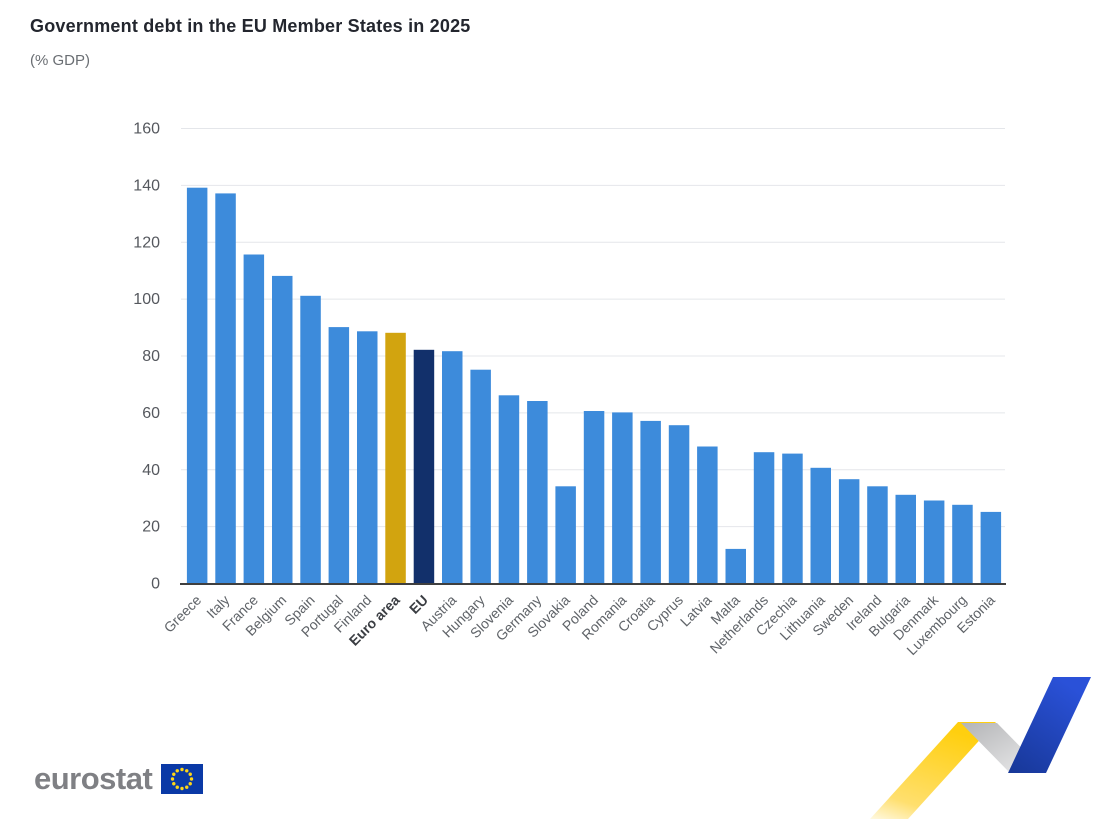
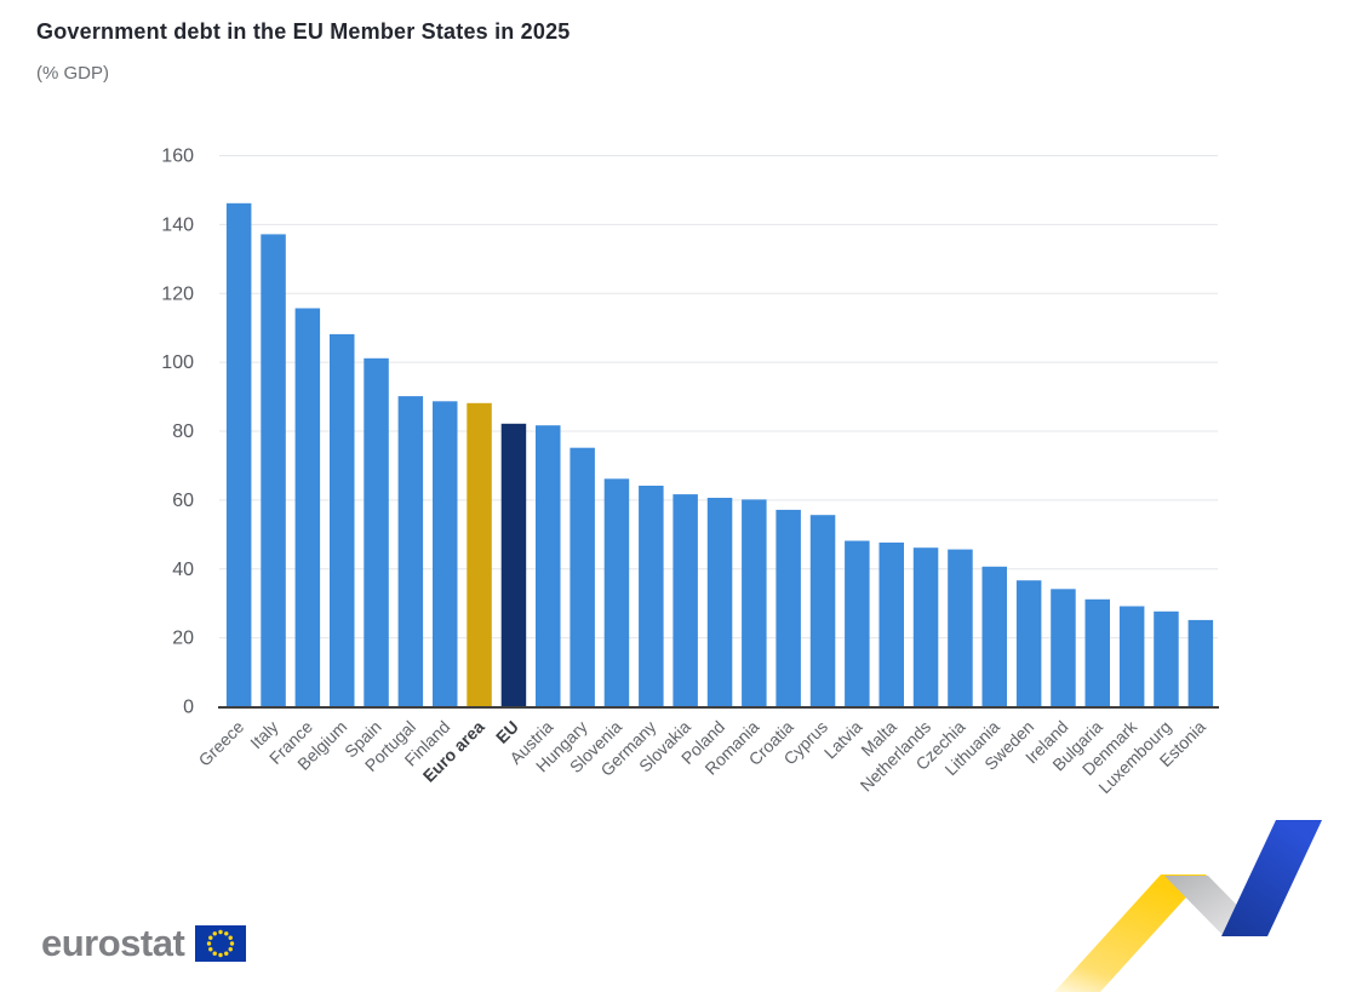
Greece: 139 -> 146
Slovakia: 34 -> 62
Malta: 12 -> 48
